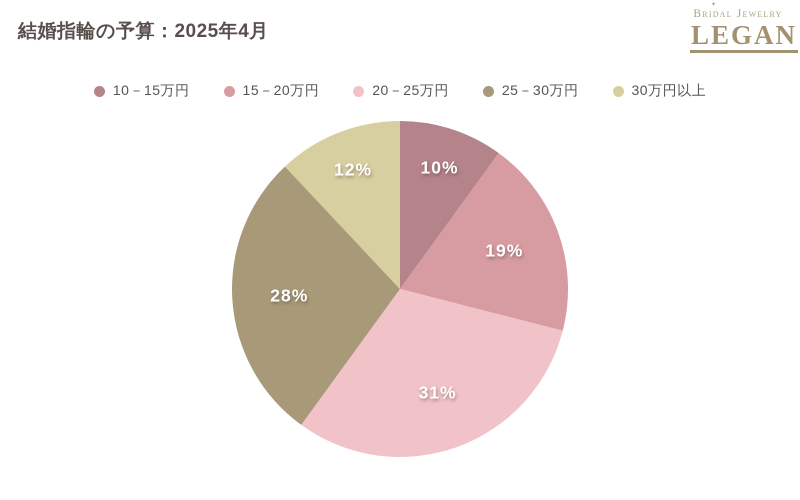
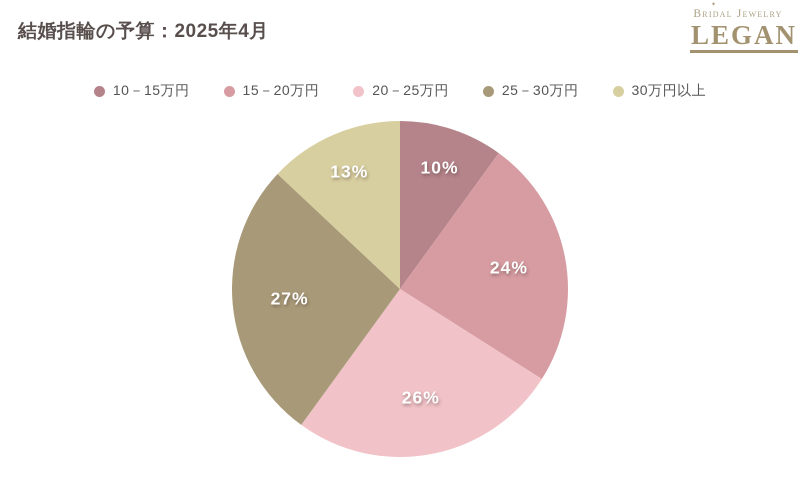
15－20万円: 19% -> 24%
20－25万円: 31% -> 26%
25－30万円: 28% -> 27%
30万円以上: 12% -> 13%
